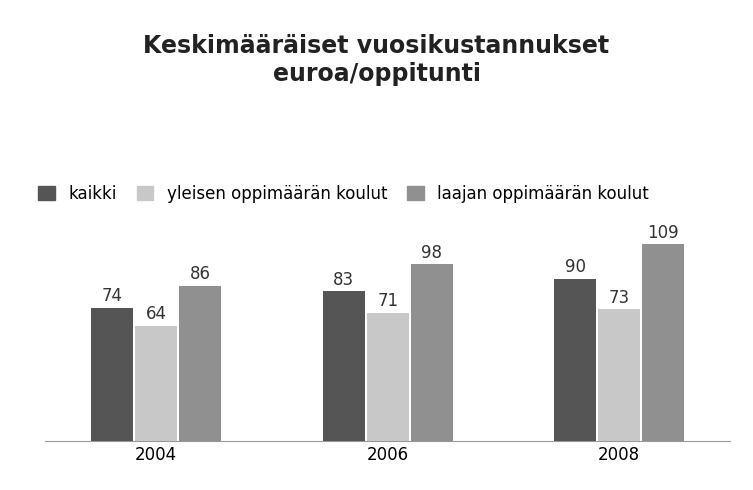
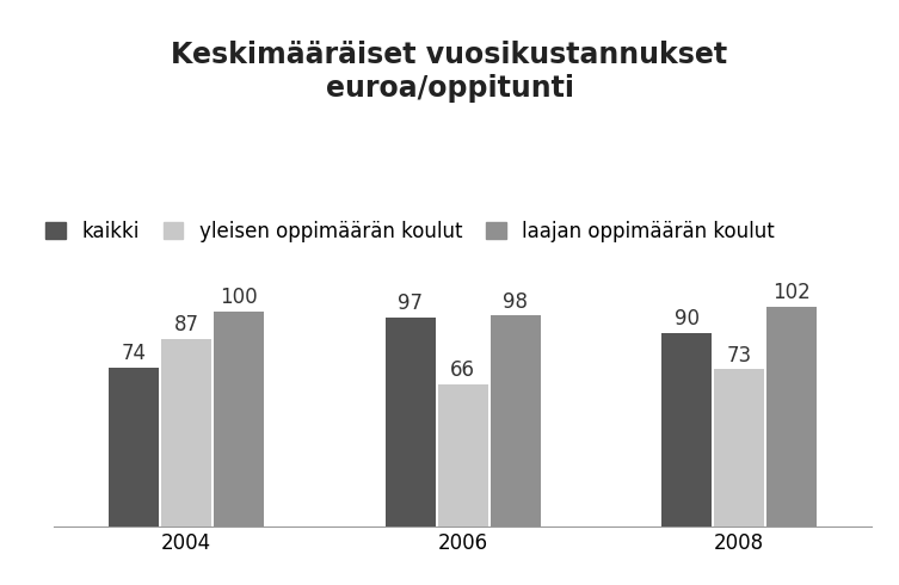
yleisen oppimäärän koulut/2004: 64 -> 87
laajan oppimäärän koulut/2004: 86 -> 100
kaikki/2006: 83 -> 97
yleisen oppimäärän koulut/2006: 71 -> 66
laajan oppimäärän koulut/2008: 109 -> 102
